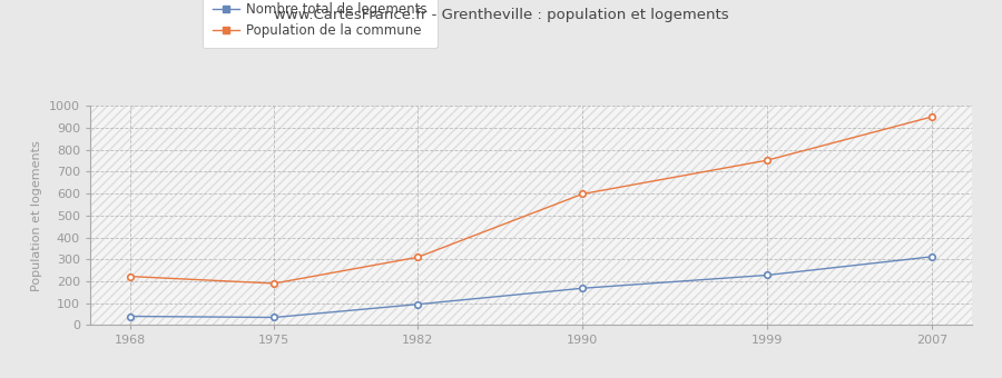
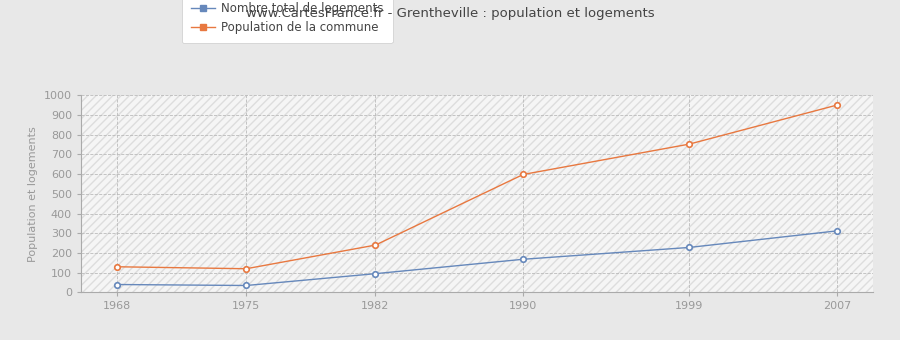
Population de la commune/1968: 220 -> 130
Population de la commune/1975: 190 -> 120
Population de la commune/1982: 310 -> 240
